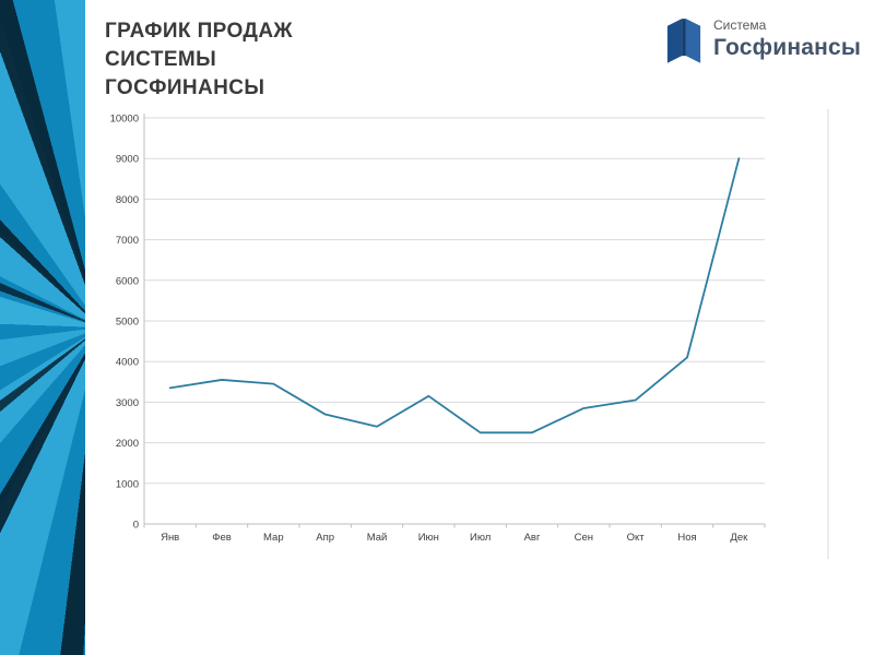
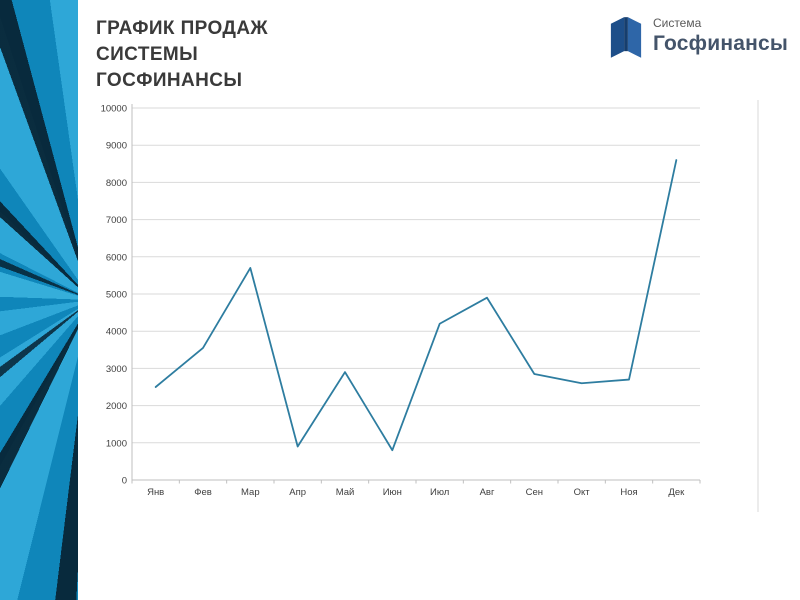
Янв: 3400 -> 2500
Мар: 3400 -> 5700
Апр: 2700 -> 900
Май: 2400 -> 2900
Июн: 3200 -> 800
Июл: 2200 -> 4200
Авг: 2200 -> 4900
Окт: 3000 -> 2600
Ноя: 4100 -> 2700
Дек: 9000 -> 8600
